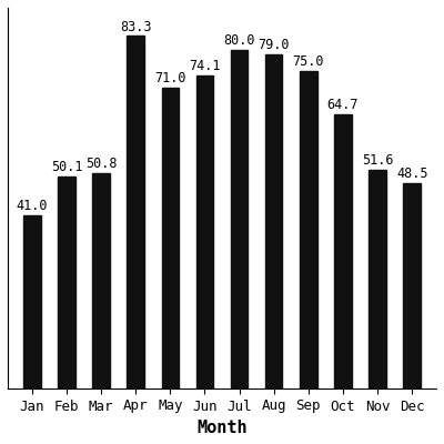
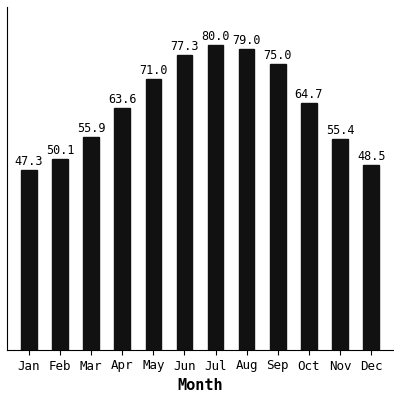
Jan: 41.0 -> 47.3
Mar: 50.8 -> 55.9
Apr: 83.3 -> 63.6
Jun: 74.1 -> 77.3
Nov: 51.6 -> 55.4
